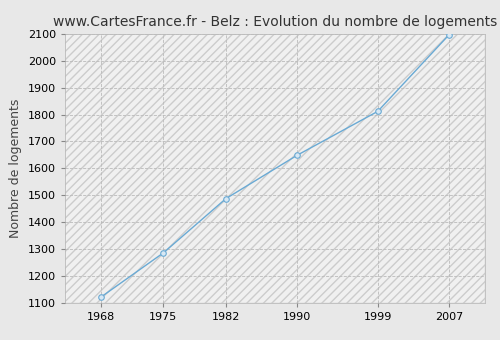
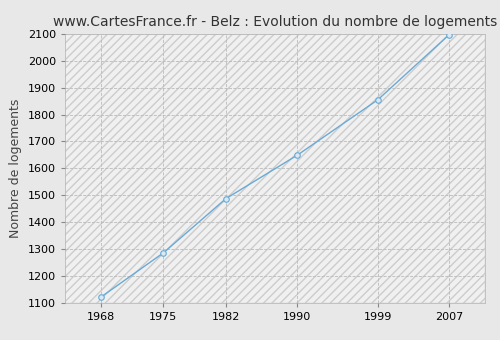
1999: 1812 -> 1855
